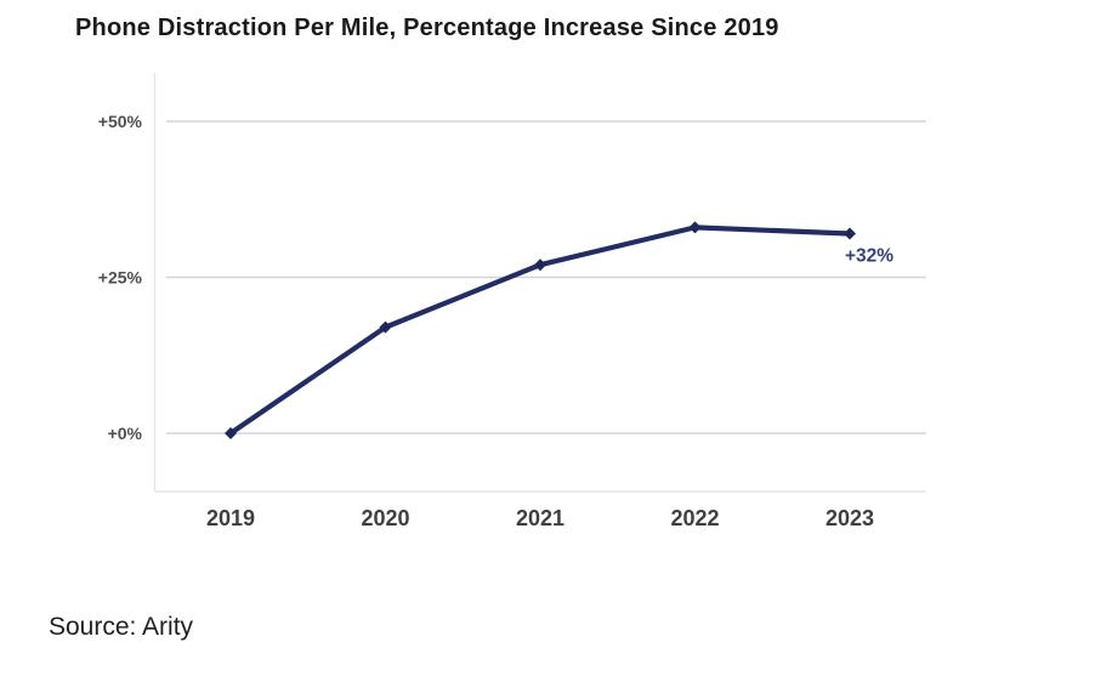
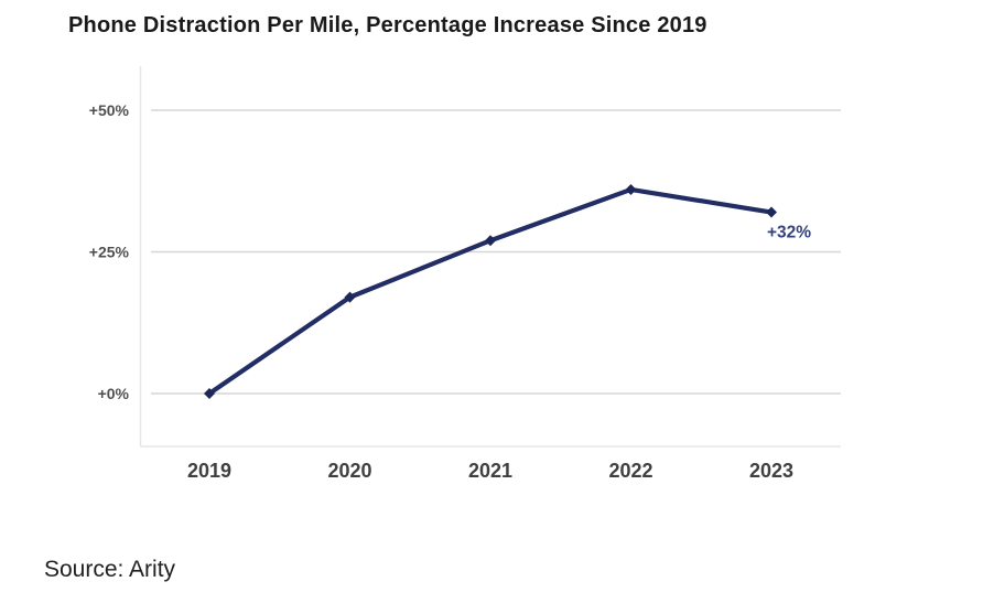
2022: 33% -> 36%
